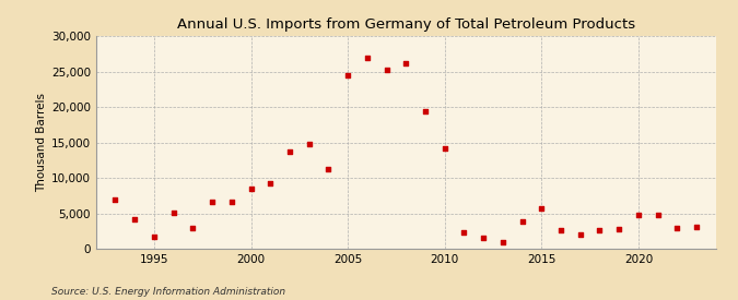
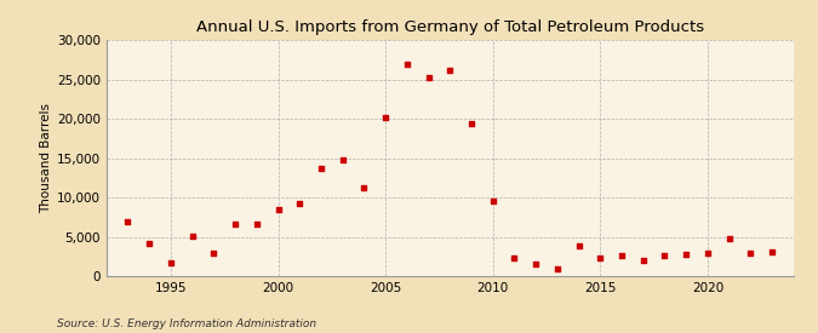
2005: 24,400 -> 20,100
2010: 14,200 -> 9,500
2015: 5,800 -> 2,400
2020: 4,800 -> 3,000
